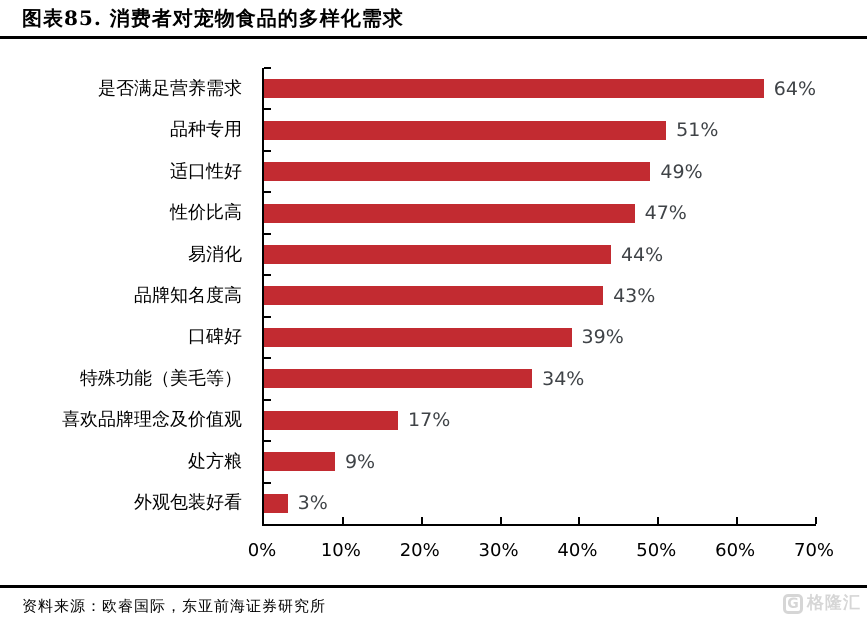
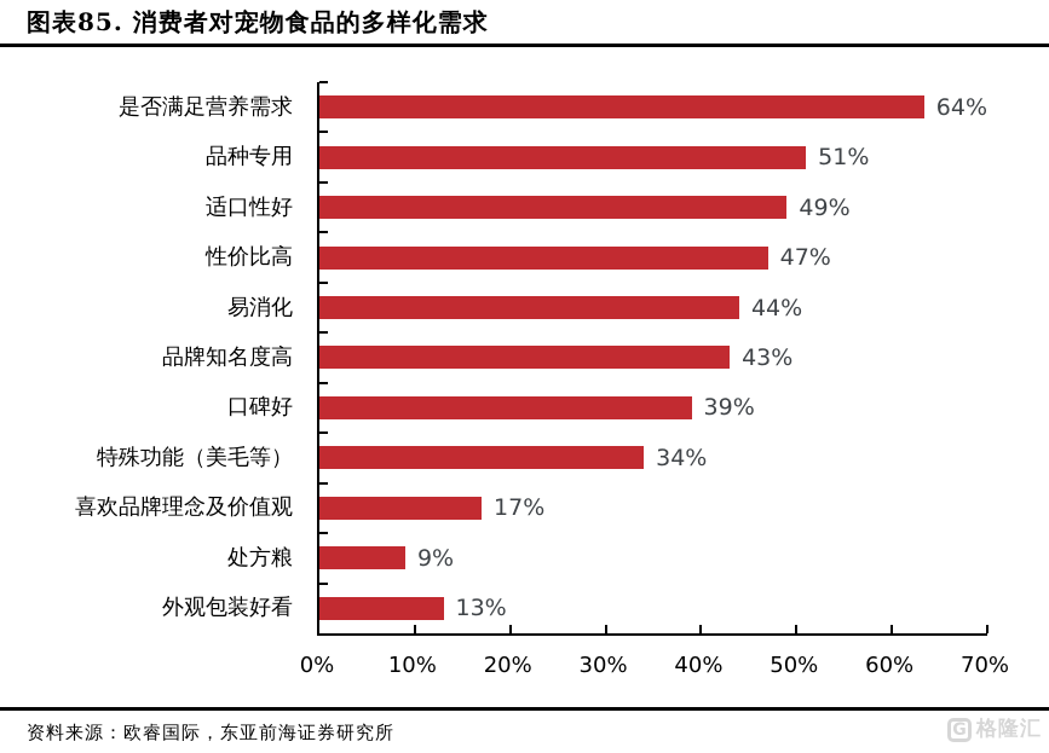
外观包装好看: 3% -> 13%
